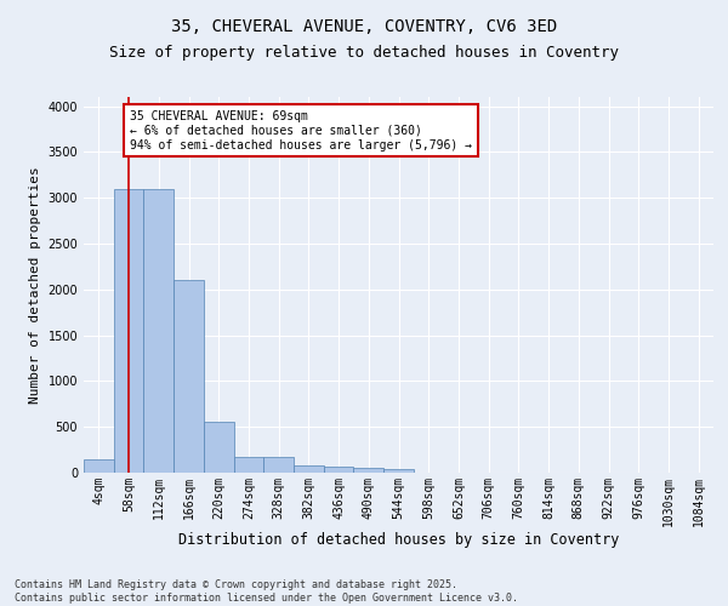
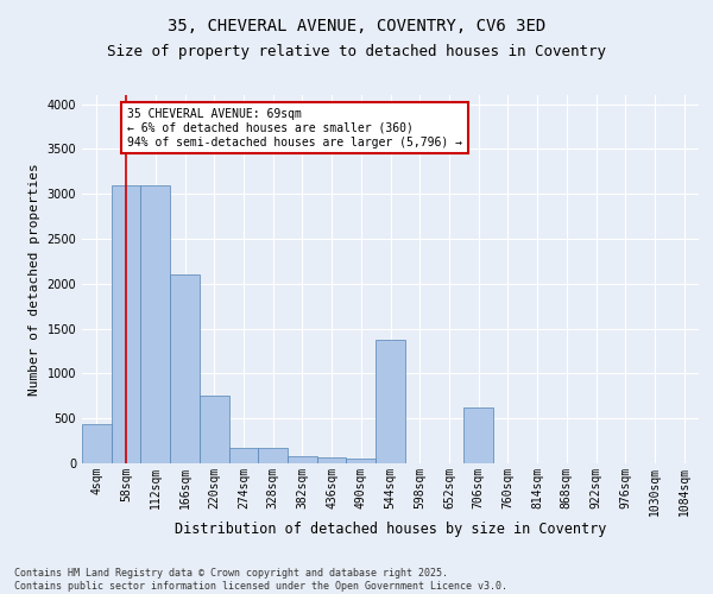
4sqm: 150 -> 440
220sqm: 550 -> 760
544sqm: 40 -> 1380
706sqm: 0 -> 620
